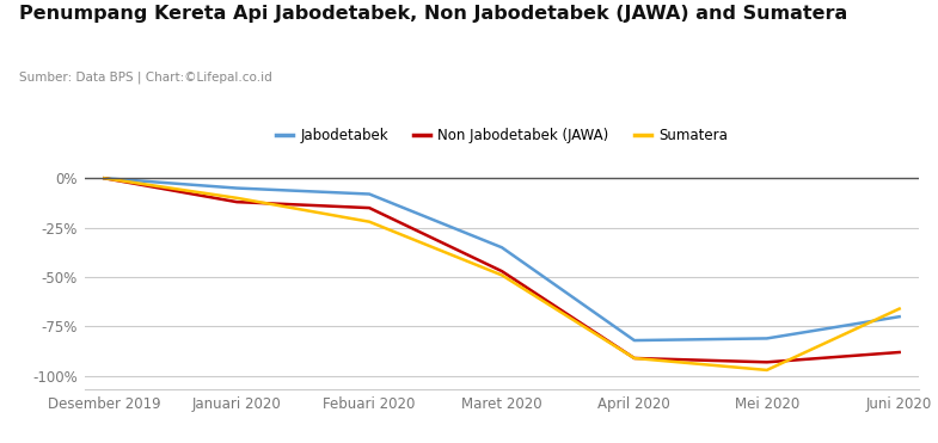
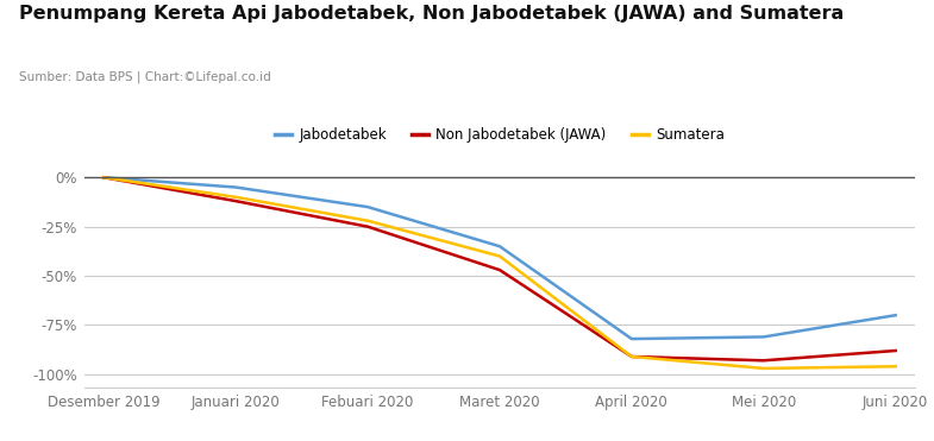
Jabodetabek/Febuari 2020: -8% -> -15%
Non Jabodetabek (JAWA)/Febuari 2020: -15% -> -25%
Sumatera/Maret 2020: -49% -> -40%
Sumatera/Juni 2020: -66% -> -96%
